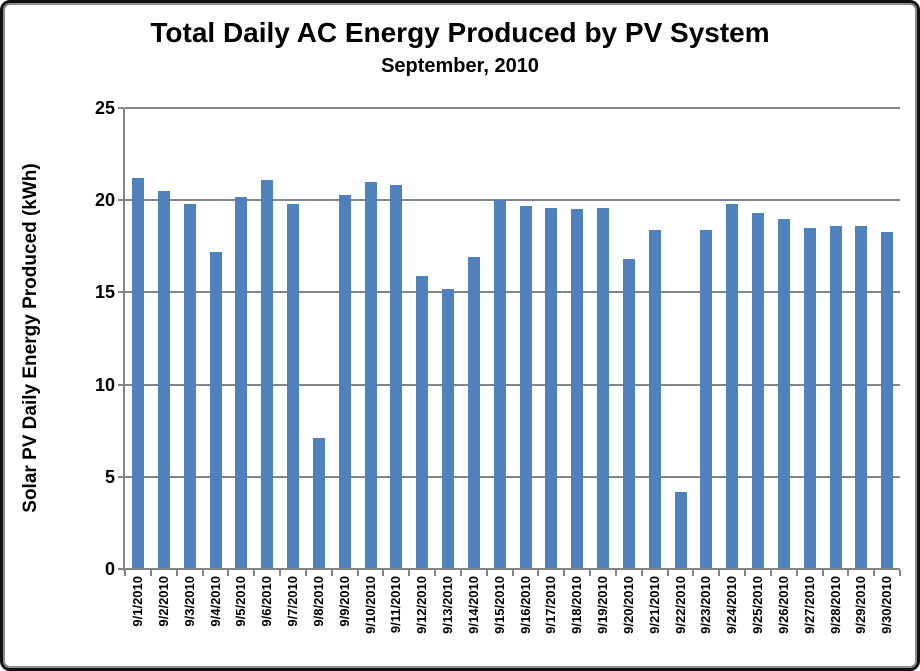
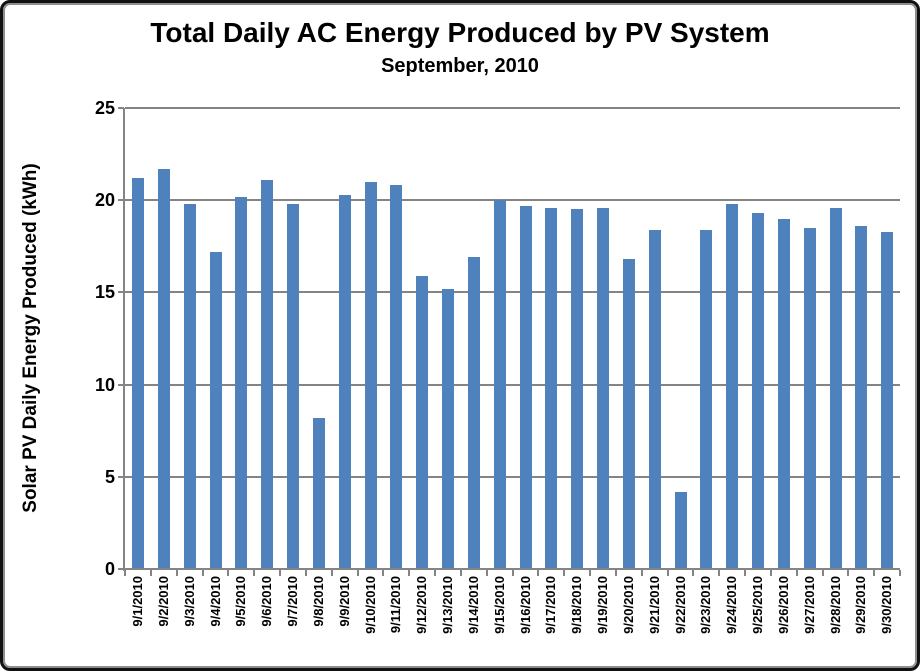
9/2/2010: 20.5 -> 21.7
9/8/2010: 7.1 -> 8.2
9/28/2010: 18.6 -> 19.6
